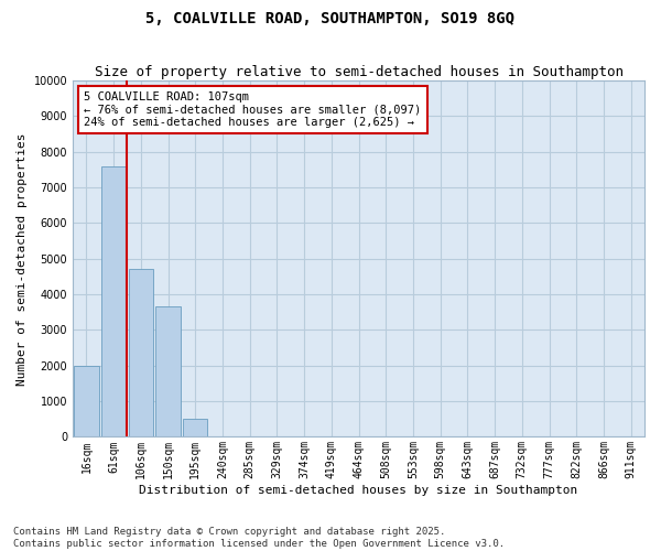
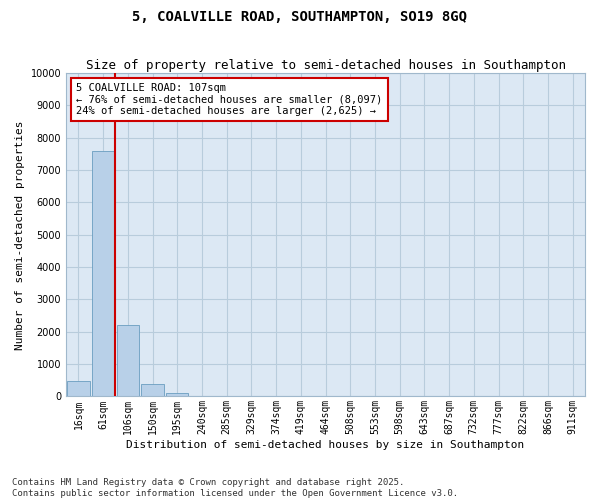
16sqm: 2000 -> 480
106sqm: 4700 -> 2200
150sqm: 3650 -> 380
195sqm: 500 -> 120
